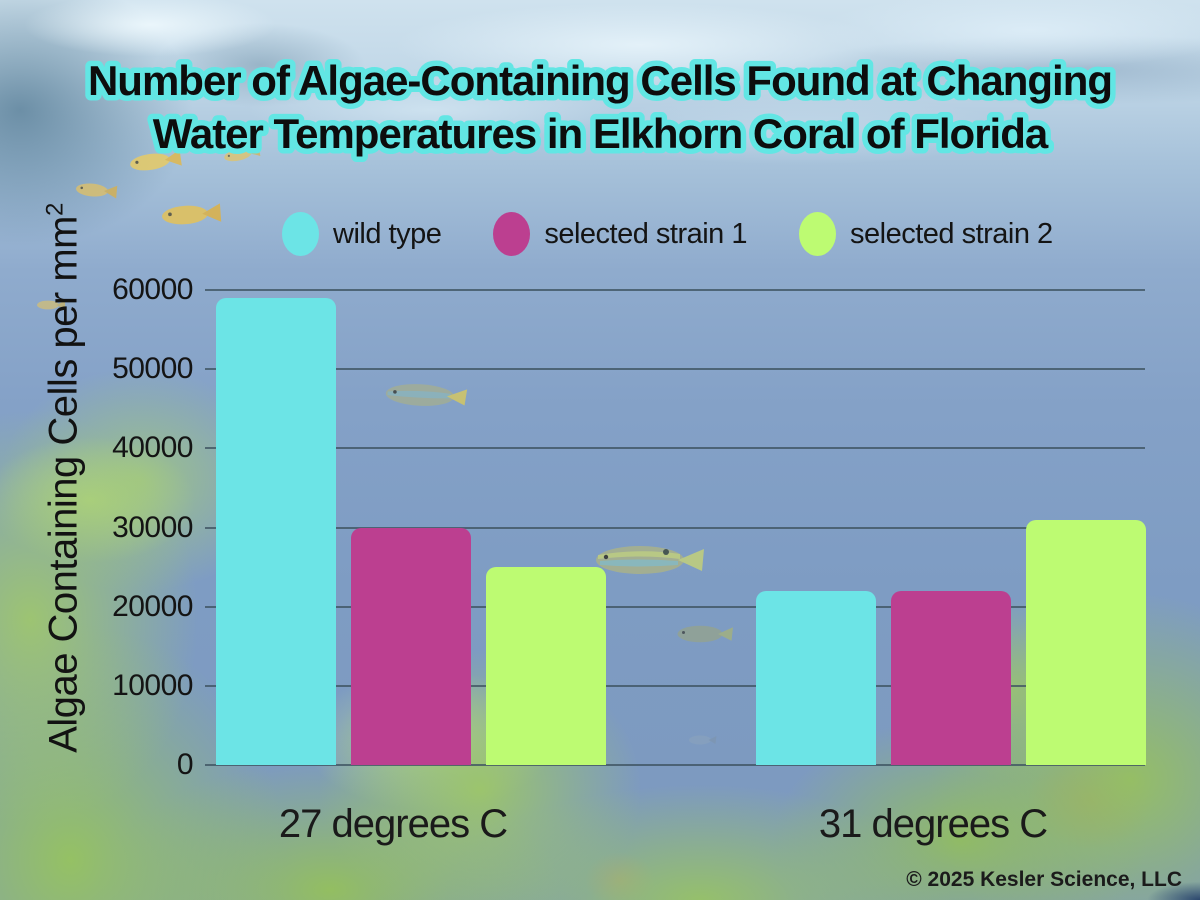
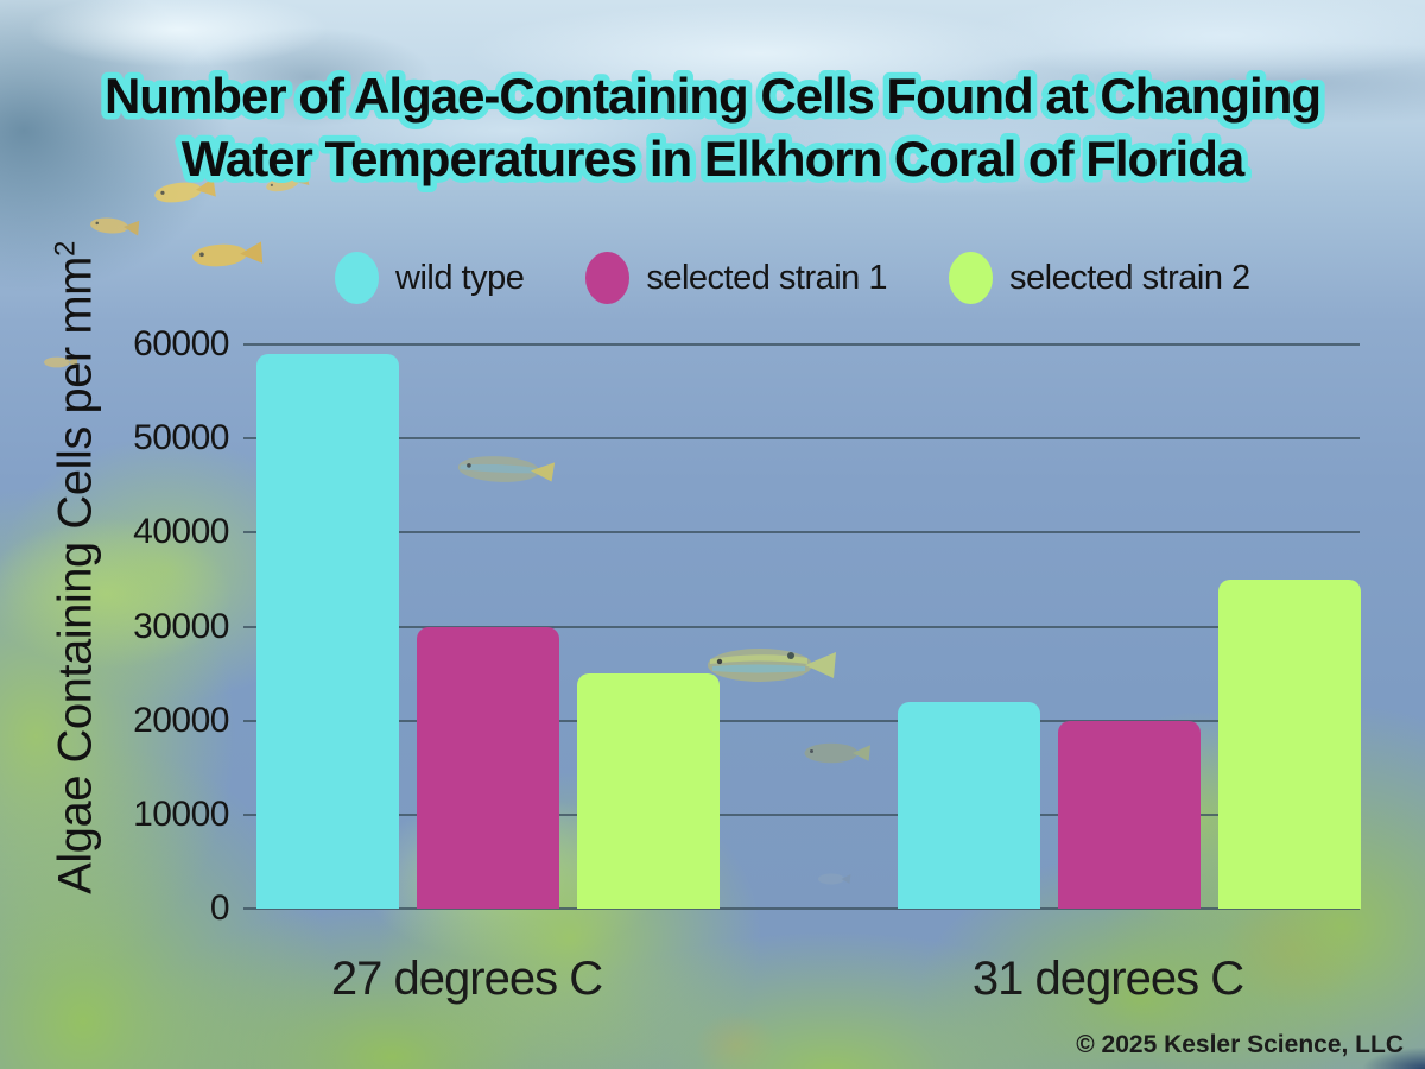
selected strain 1/31 degrees C: 22000 -> 20000
selected strain 2/31 degrees C: 31000 -> 35000
